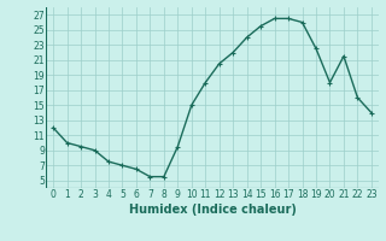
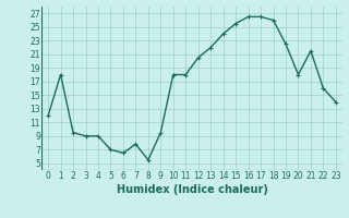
1: 10.0 -> 18.0
4: 7.5 -> 9.0
7: 5.5 -> 7.8
10: 15.0 -> 18.0
